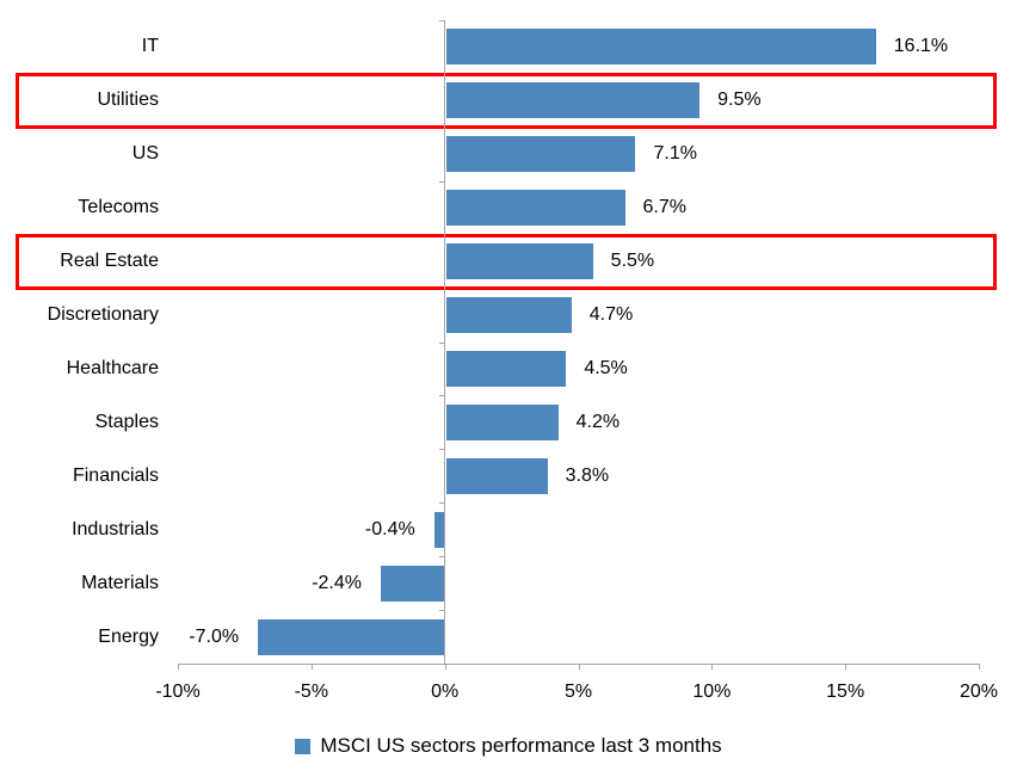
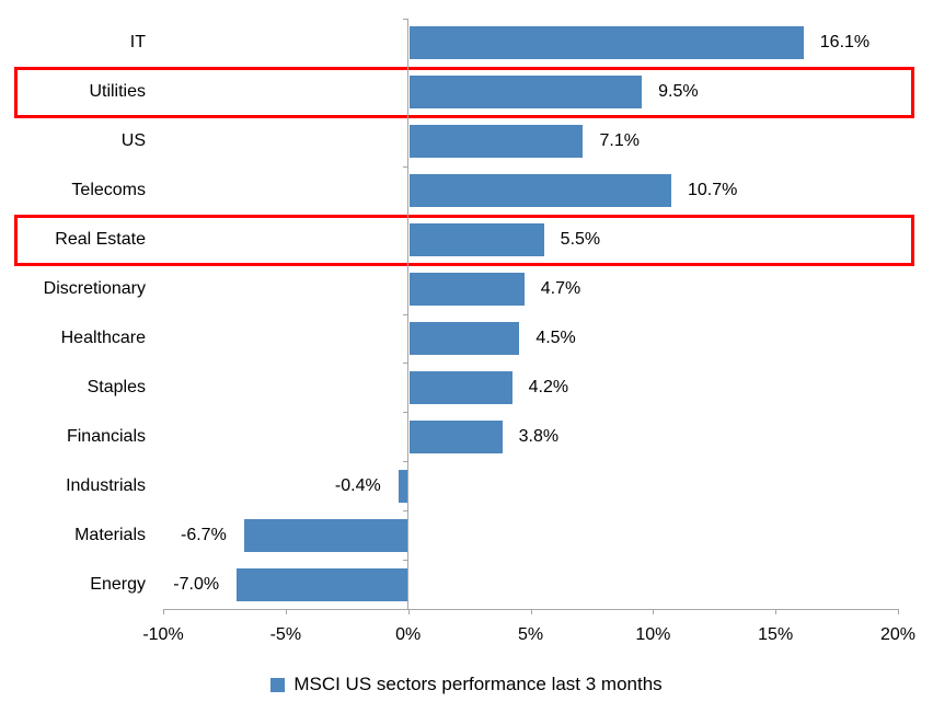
Telecoms: 6.7% -> 10.7%
Materials: -2.4% -> -6.7%
